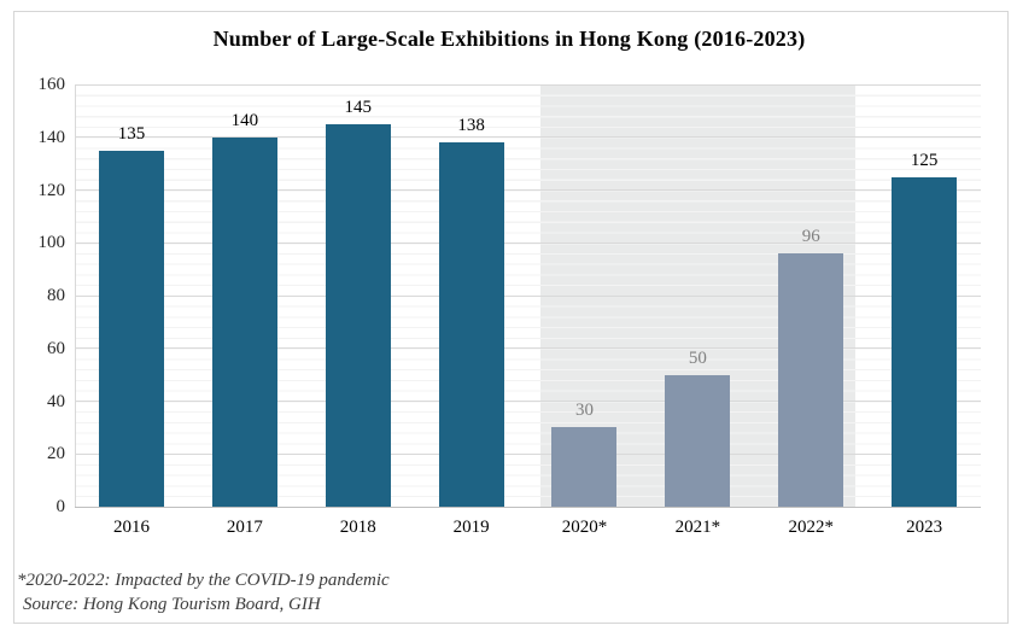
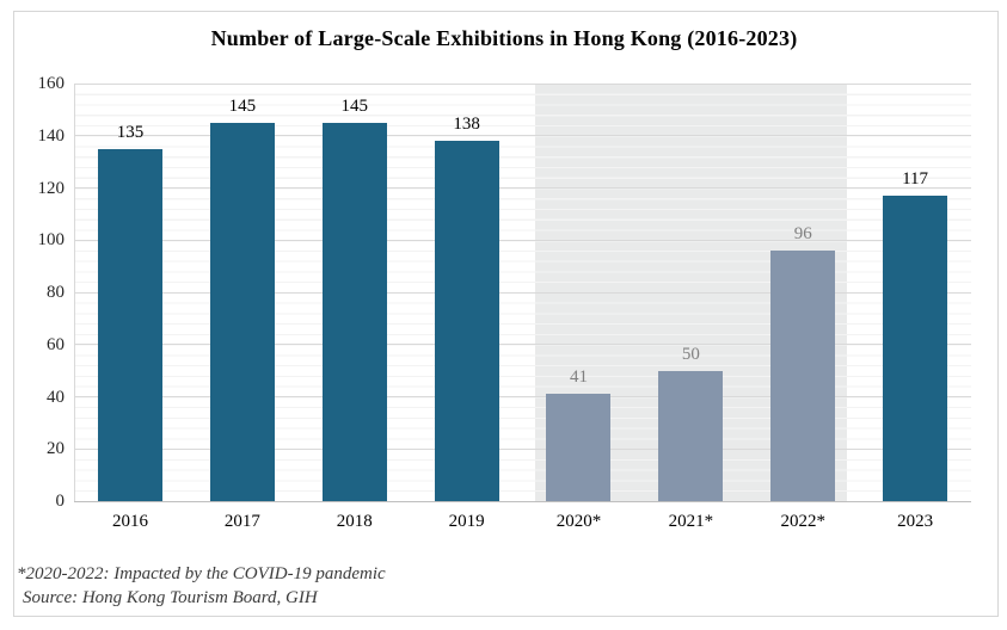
2017: 140 -> 145
2020*: 30 -> 41
2023: 125 -> 117
